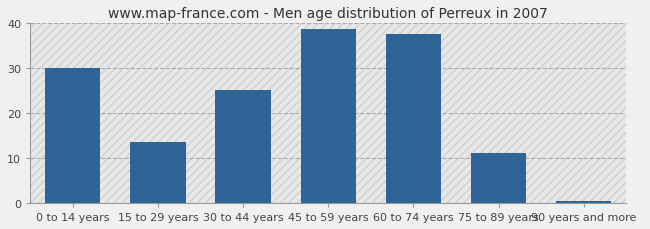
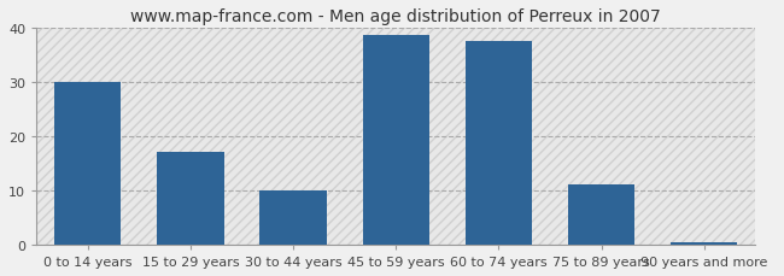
15 to 29 years: 13.5 -> 17.0
30 to 44 years: 25.0 -> 10.0
